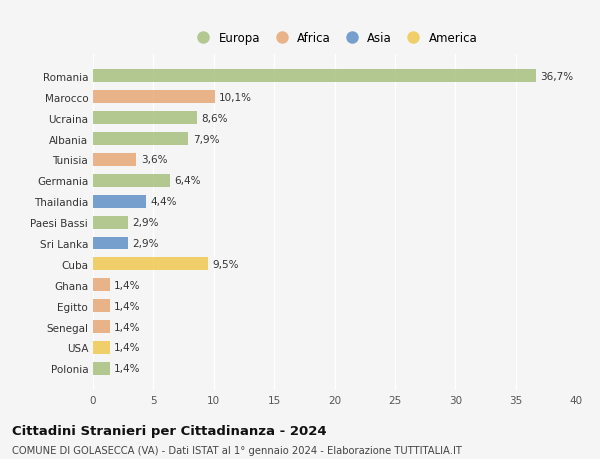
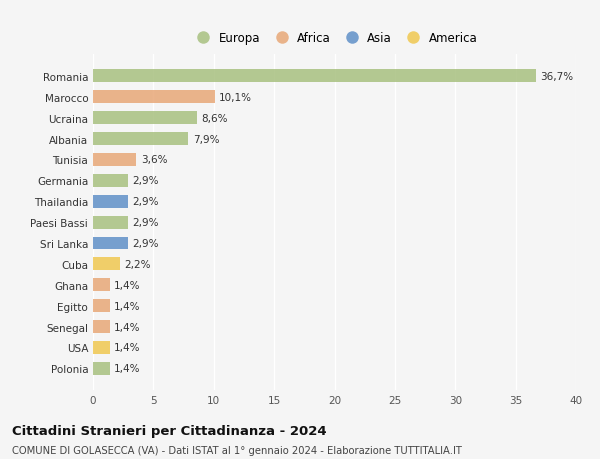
Germania: 6,4% -> 2,9%
Thailandia: 4,4% -> 2,9%
Cuba: 9,5% -> 2,2%
